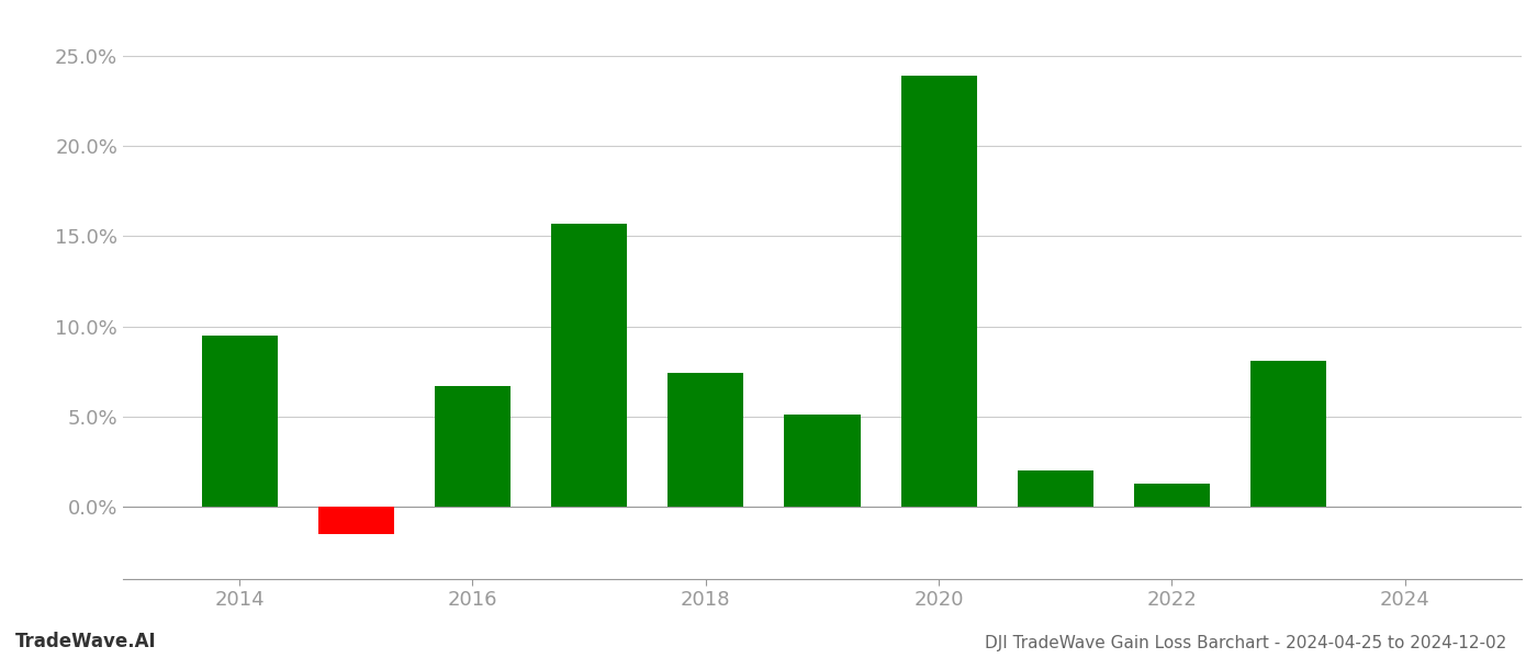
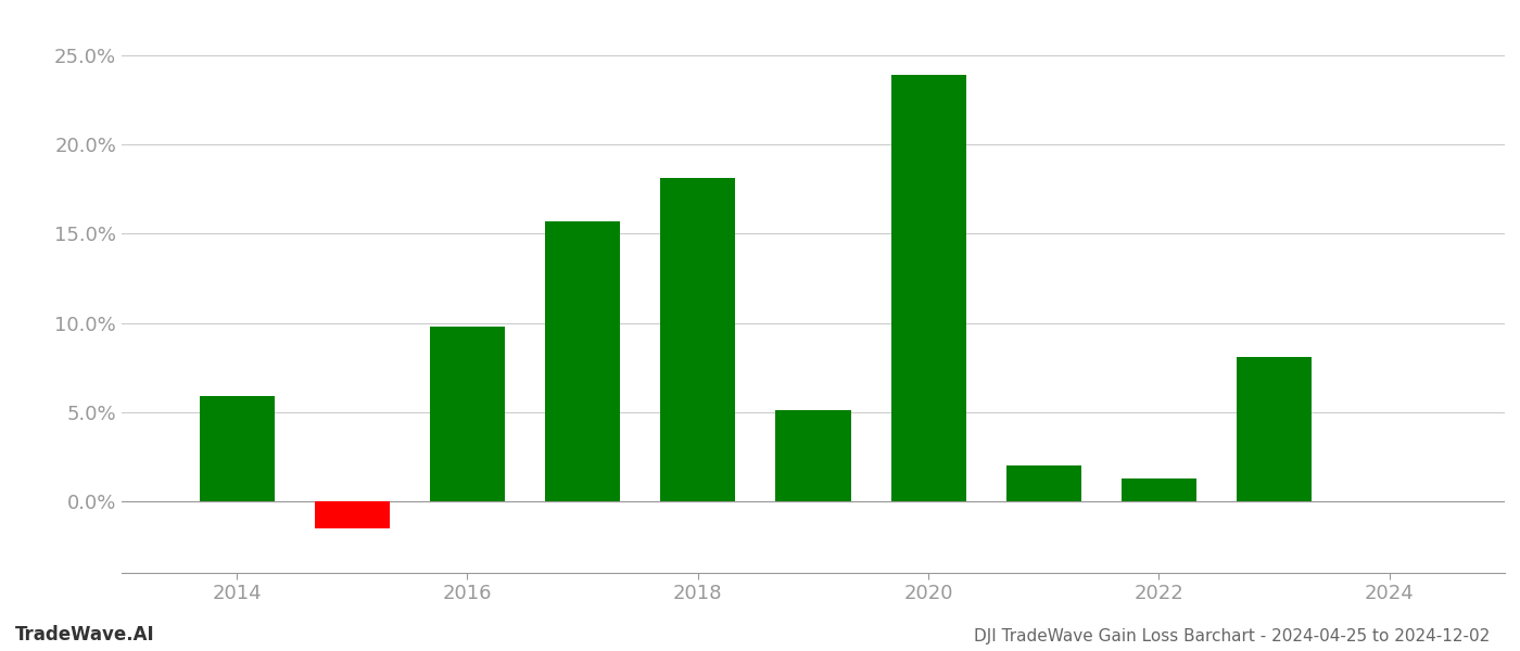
2014: 9.5% -> 5.9%
2016: 6.7% -> 9.8%
2018: 7.4% -> 18.1%
